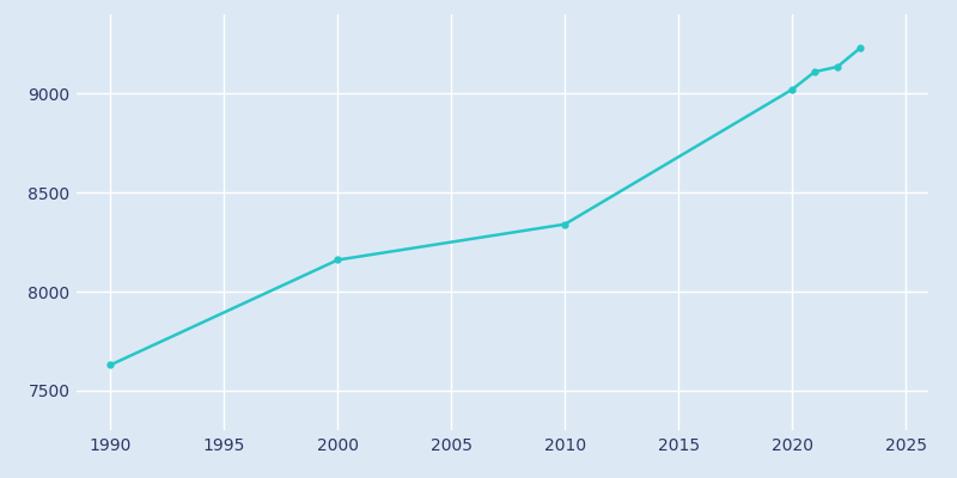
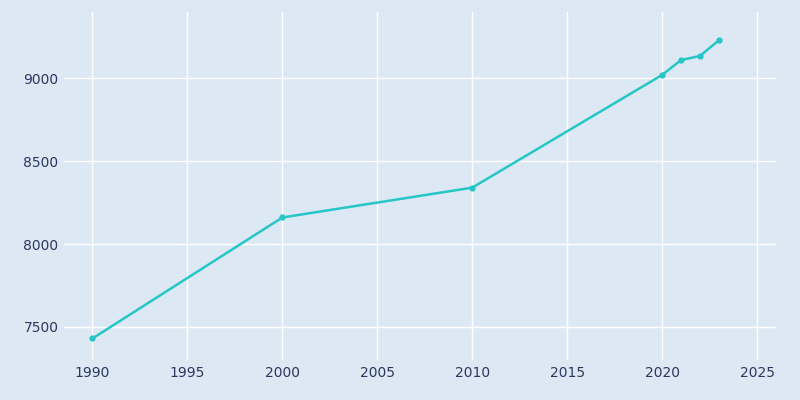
1990: 7630 -> 7430
